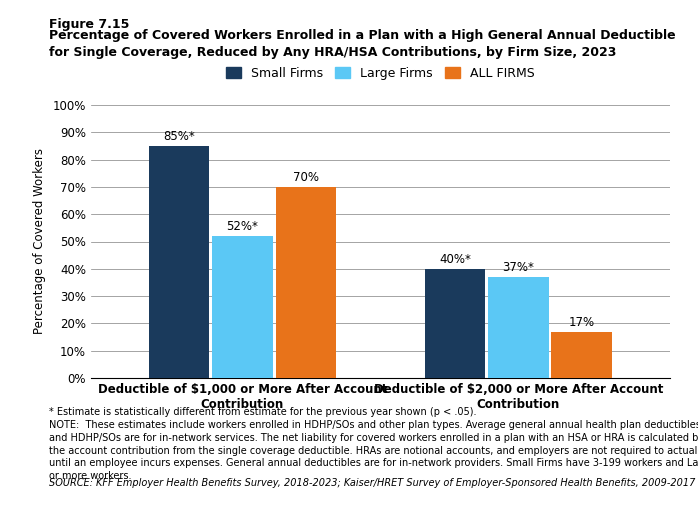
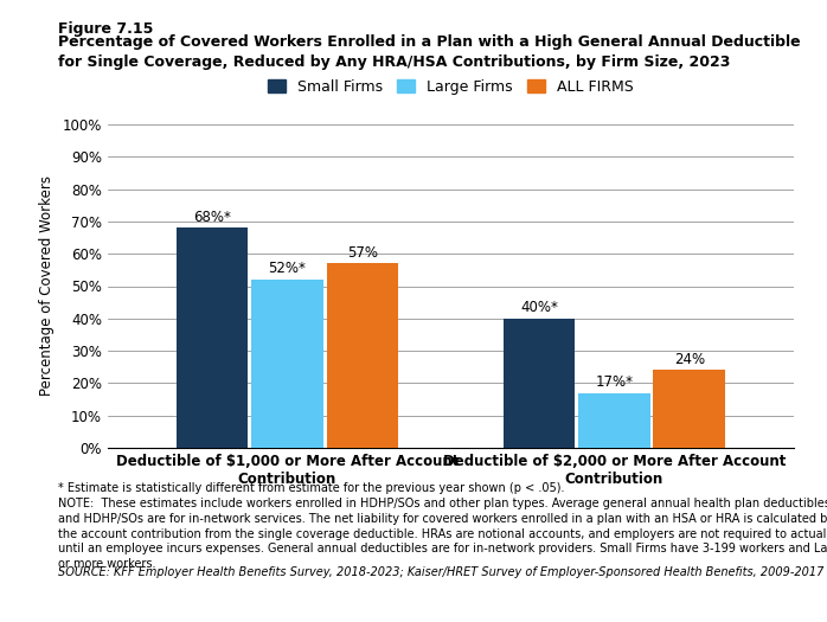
Small Firms/Deductible of $1,000 or More After Account Contribution: 85%* -> 68%*
ALL FIRMS/Deductible of $1,000 or More After Account Contribution: 70% -> 57%
Large Firms/Deductible of $2,000 or More After Account Contribution: 37%* -> 17%*
ALL FIRMS/Deductible of $2,000 or More After Account Contribution: 17% -> 24%
